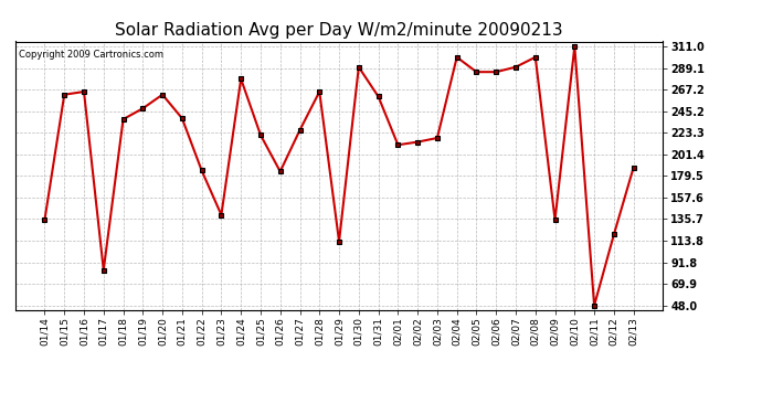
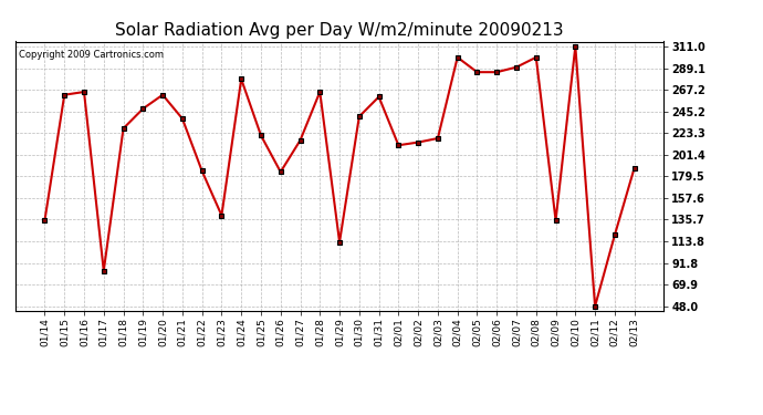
01/18: 237 -> 228
01/27: 226 -> 216
01/30: 290 -> 240
